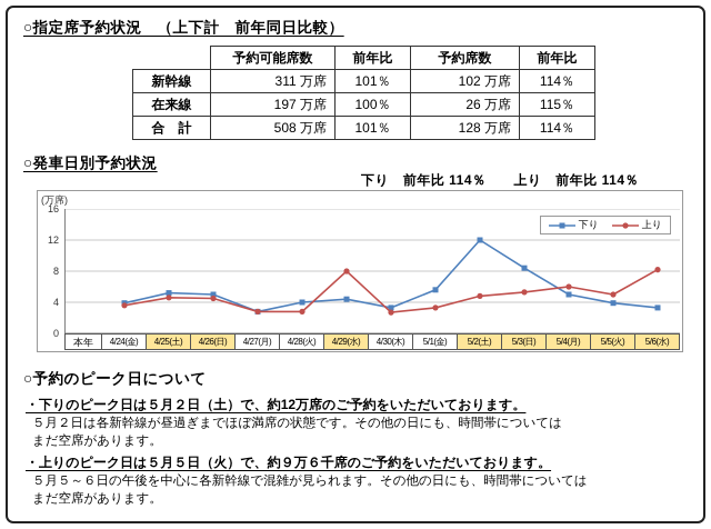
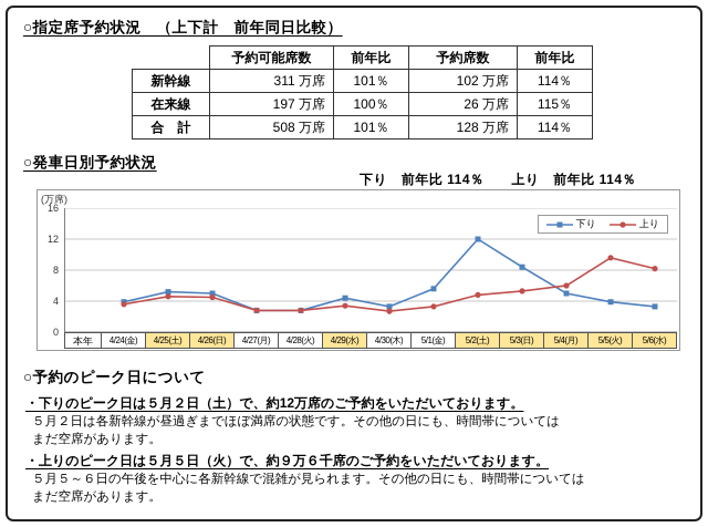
下り/4/28(火): 4 -> 3
上り/4/29(水): 8 -> 3
上り/5/5(火): 5 -> 10
